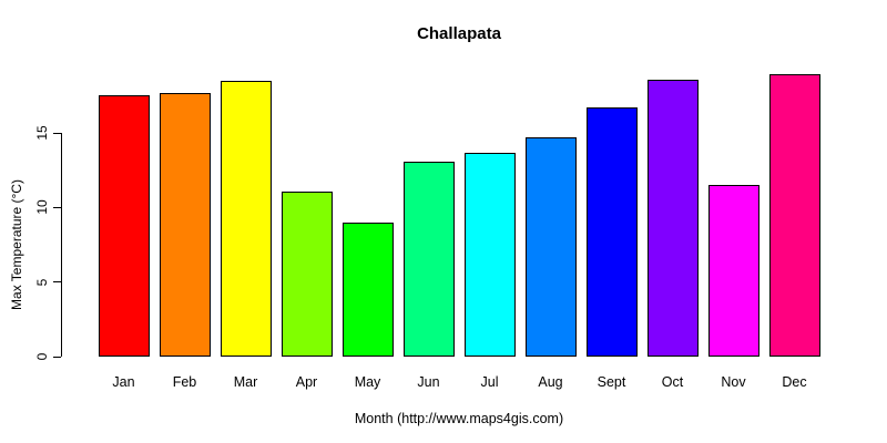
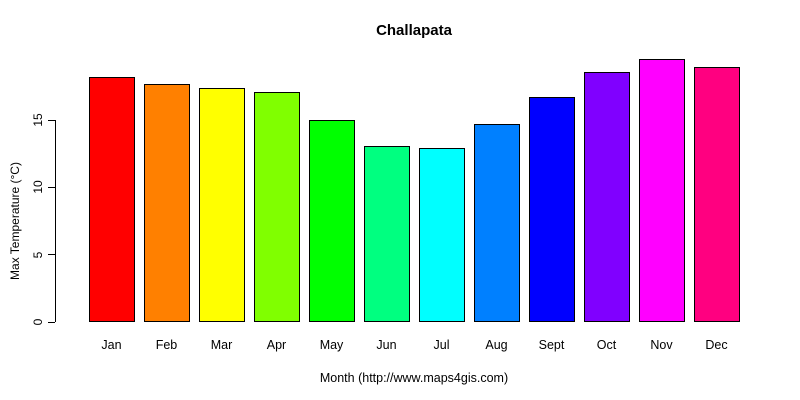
Jan: 17.5 -> 18.2
Mar: 18.5 -> 17.4
Apr: 11.1 -> 17.1
May: 9.0 -> 15.0
Jul: 13.7 -> 12.9
Nov: 11.5 -> 19.5
